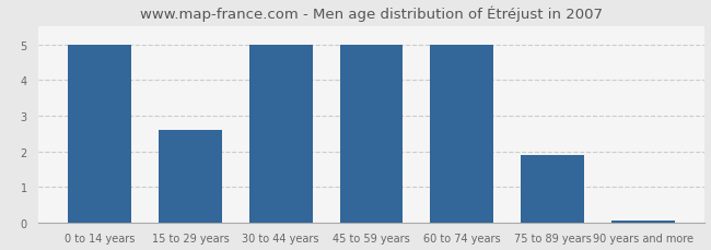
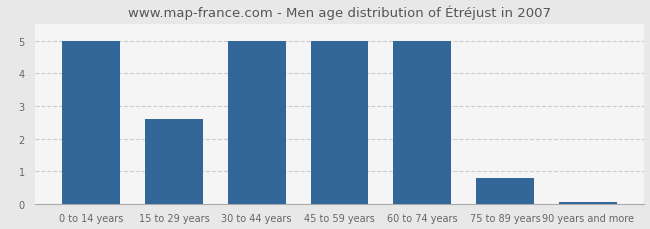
75 to 89 years: 1.90 -> 0.80
